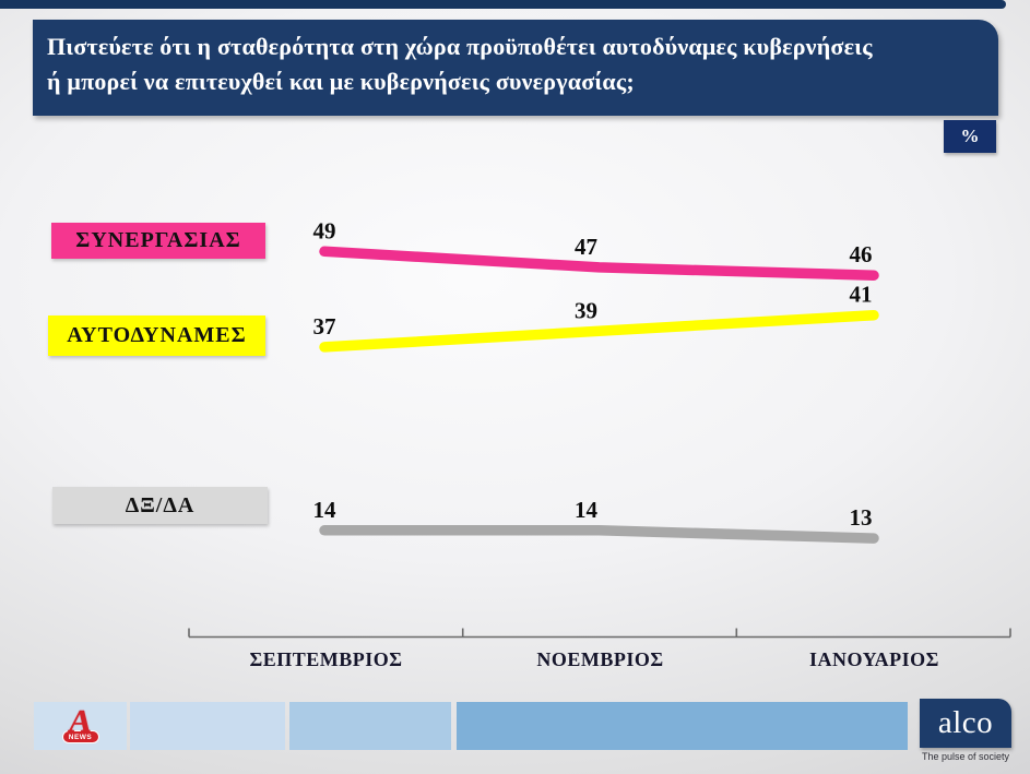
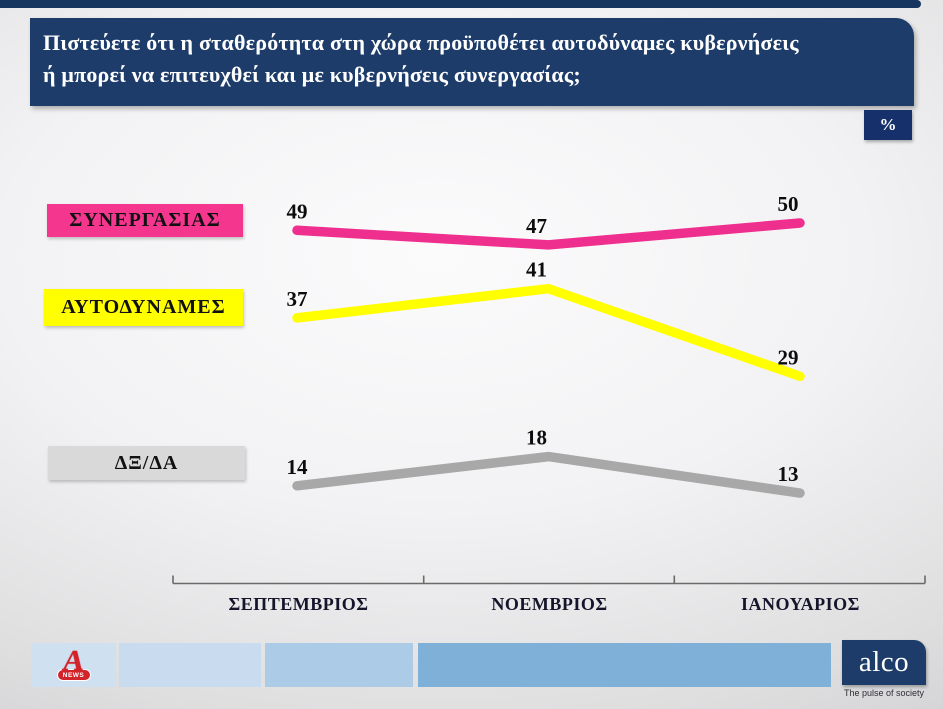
ΑΥΤΟΔΥΝΑΜΕΣ/ΝΟΕΜΒΡΙΟΣ: 39 -> 41
ΔΞ/ΔΑ/ΝΟΕΜΒΡΙΟΣ: 14 -> 18
ΣΥΝΕΡΓΑΣΙΑΣ/ΙΑΝΟΥΑΡΙΟΣ: 46 -> 50
ΑΥΤΟΔΥΝΑΜΕΣ/ΙΑΝΟΥΑΡΙΟΣ: 41 -> 29
